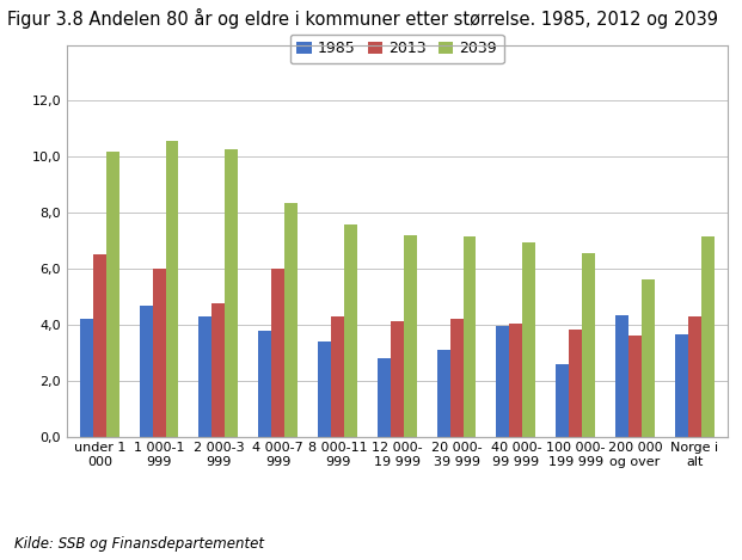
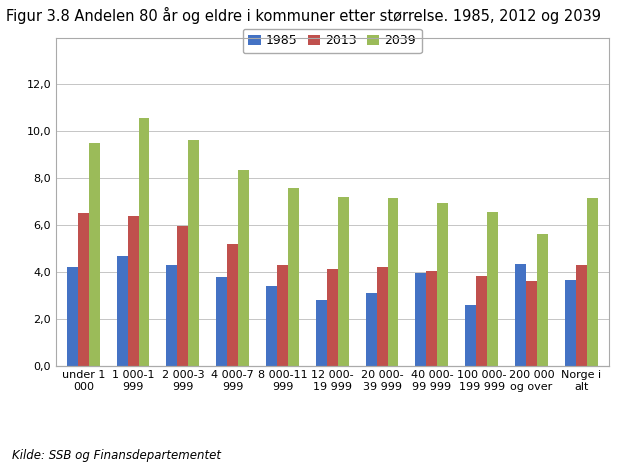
2039/under 1 000: 10,20 -> 9,50
2013/1 000-1 999: 6,00 -> 6,40
2013/2 000-3 999: 4,75 -> 5,95
2039/2 000-3 999: 10,25 -> 9,65
2013/4 000-7 999: 6,00 -> 5,20
